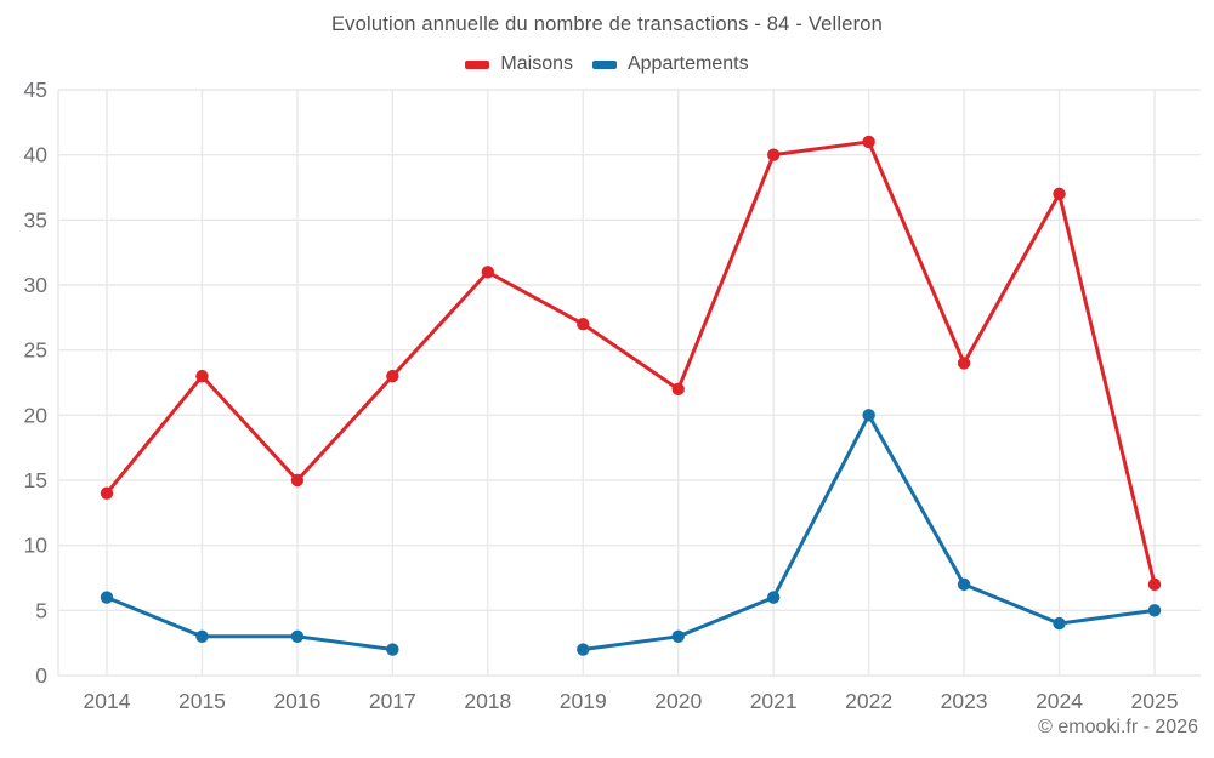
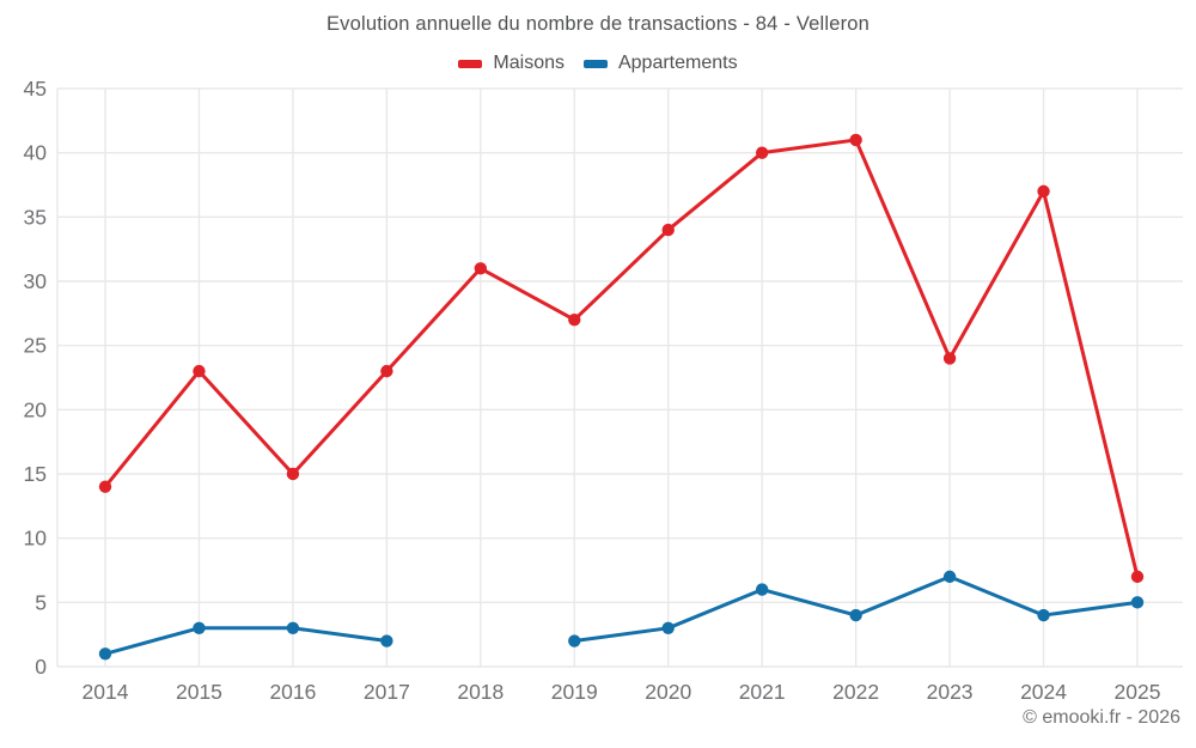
Appartements/2014: 6 -> 1
Maisons/2020: 22 -> 34
Appartements/2022: 20 -> 4
